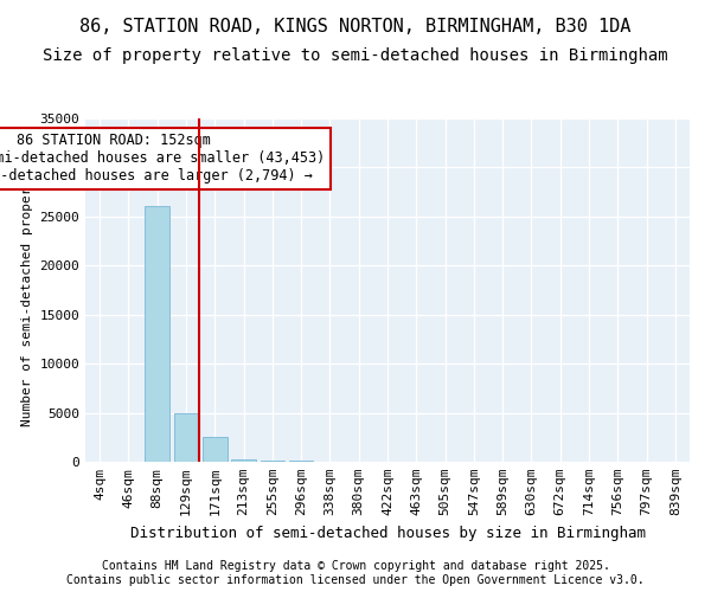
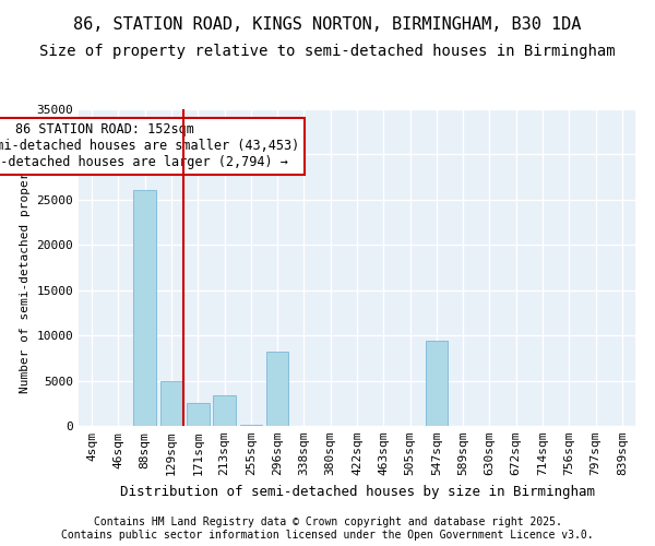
213sqm: 300 -> 3400
296sqm: 100 -> 8200
547sqm: 0 -> 9400
